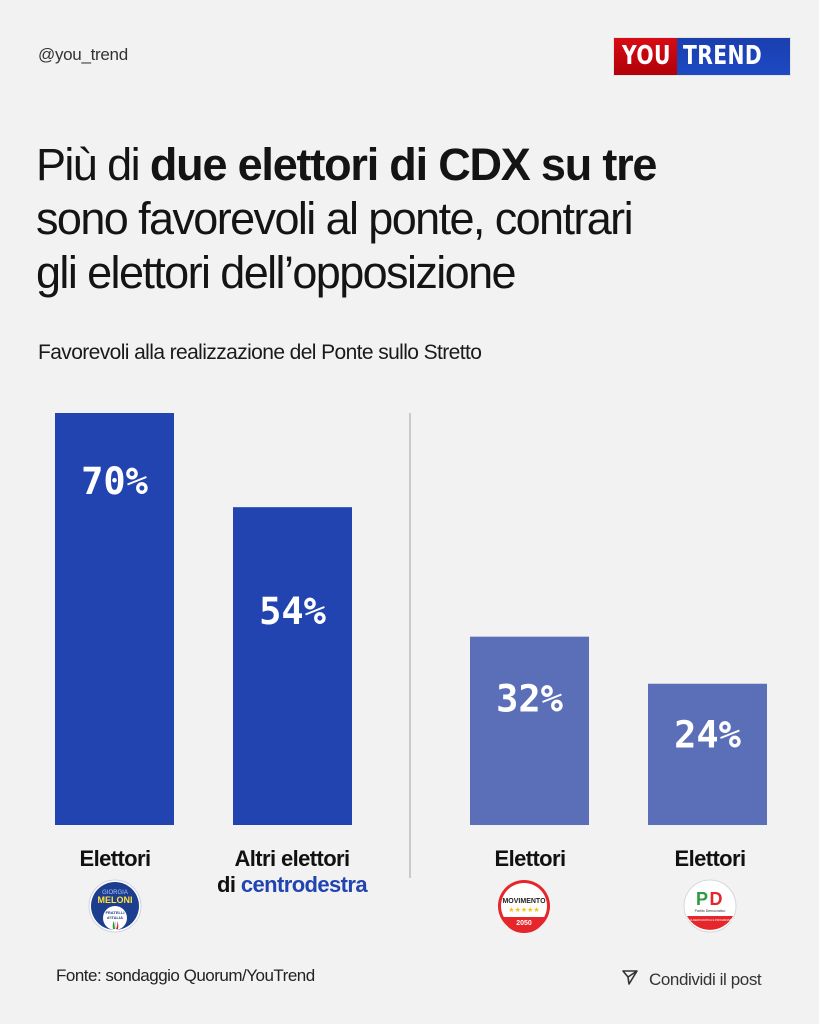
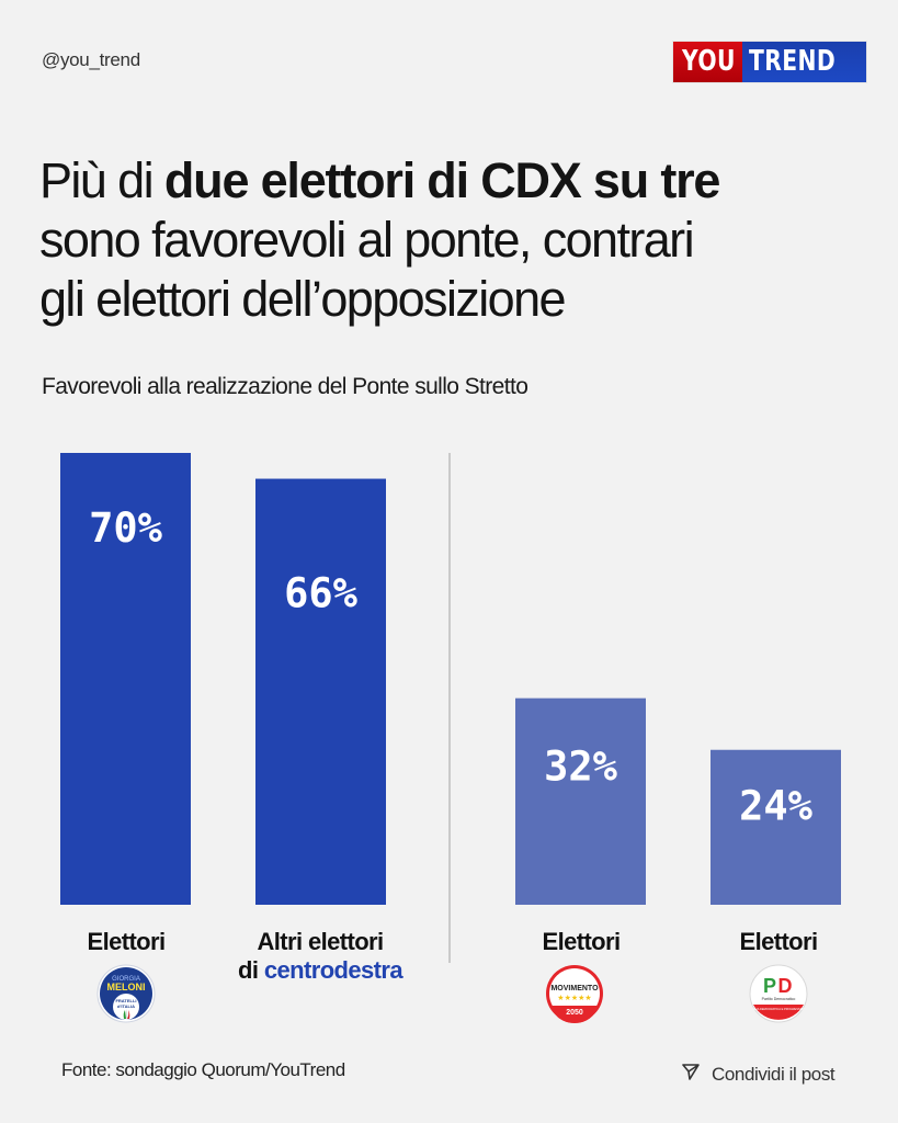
Altri elettori di centrodestra: 54% -> 66%
